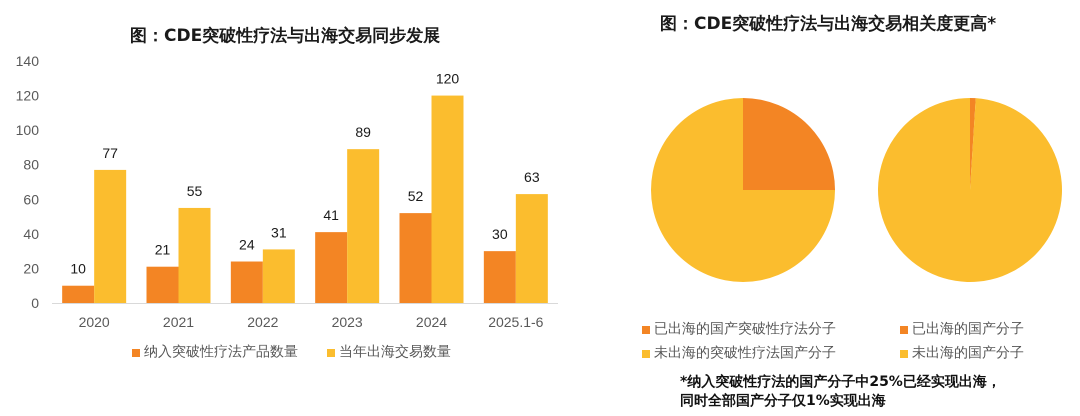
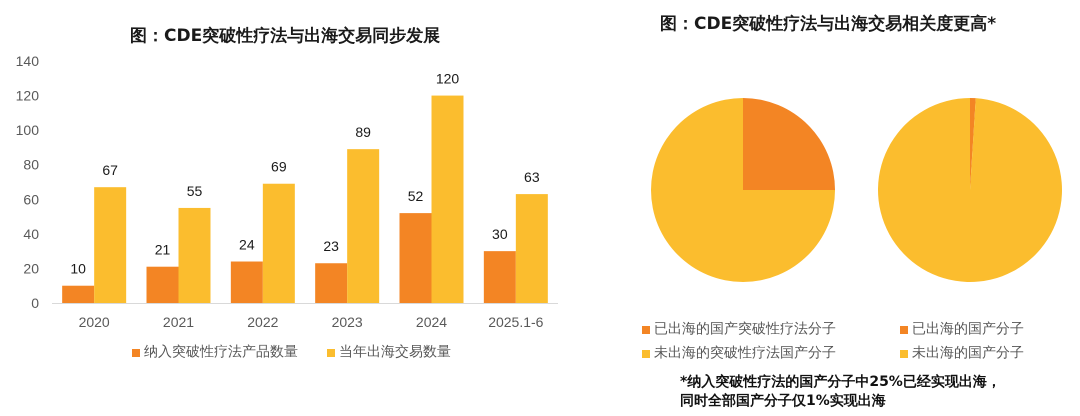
图：CDE突破性疗法与出海交易同步发展/当年出海交易数量/2020: 77 -> 67
图：CDE突破性疗法与出海交易同步发展/当年出海交易数量/2022: 31 -> 69
图：CDE突破性疗法与出海交易同步发展/纳入突破性疗法产品数量/2023: 41 -> 23
